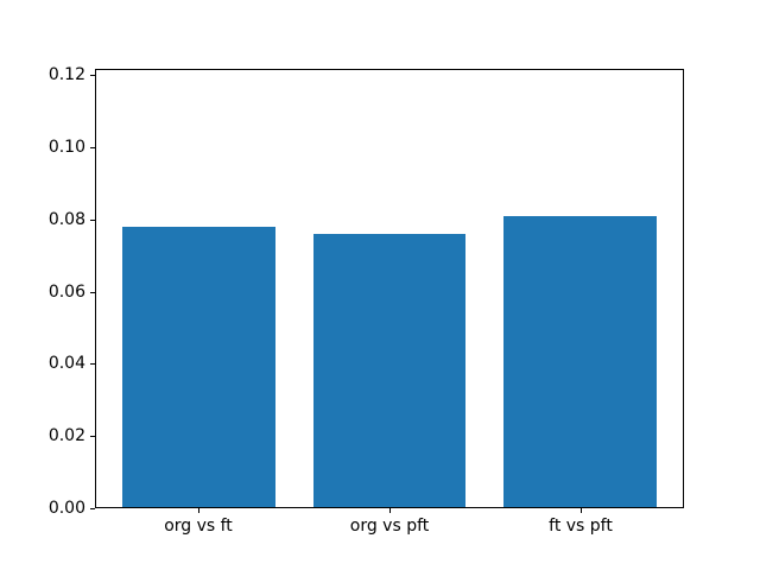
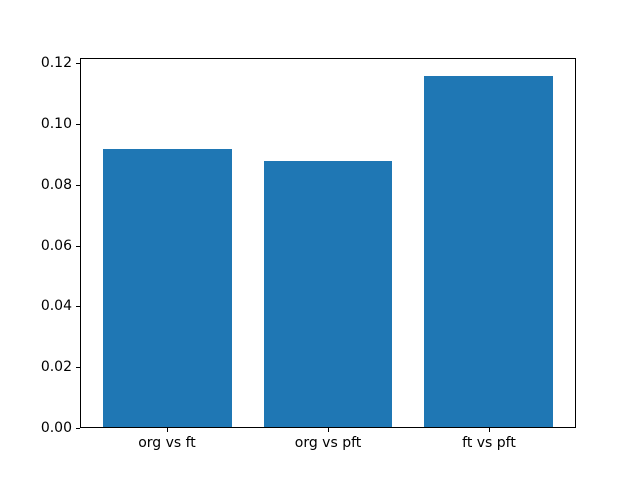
org vs ft: 0.078 -> 0.092
org vs pft: 0.076 -> 0.088
ft vs pft: 0.081 -> 0.116
